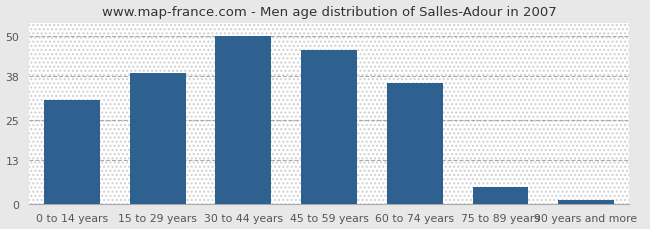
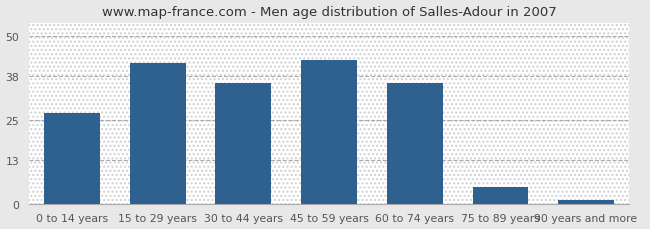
0 to 14 years: 31 -> 27
15 to 29 years: 39 -> 42
30 to 44 years: 50 -> 36
45 to 59 years: 46 -> 43
